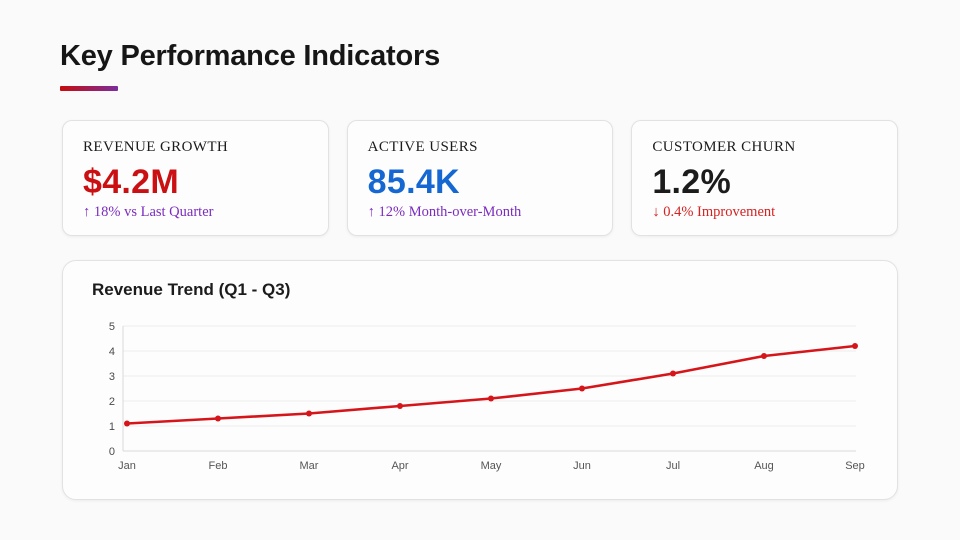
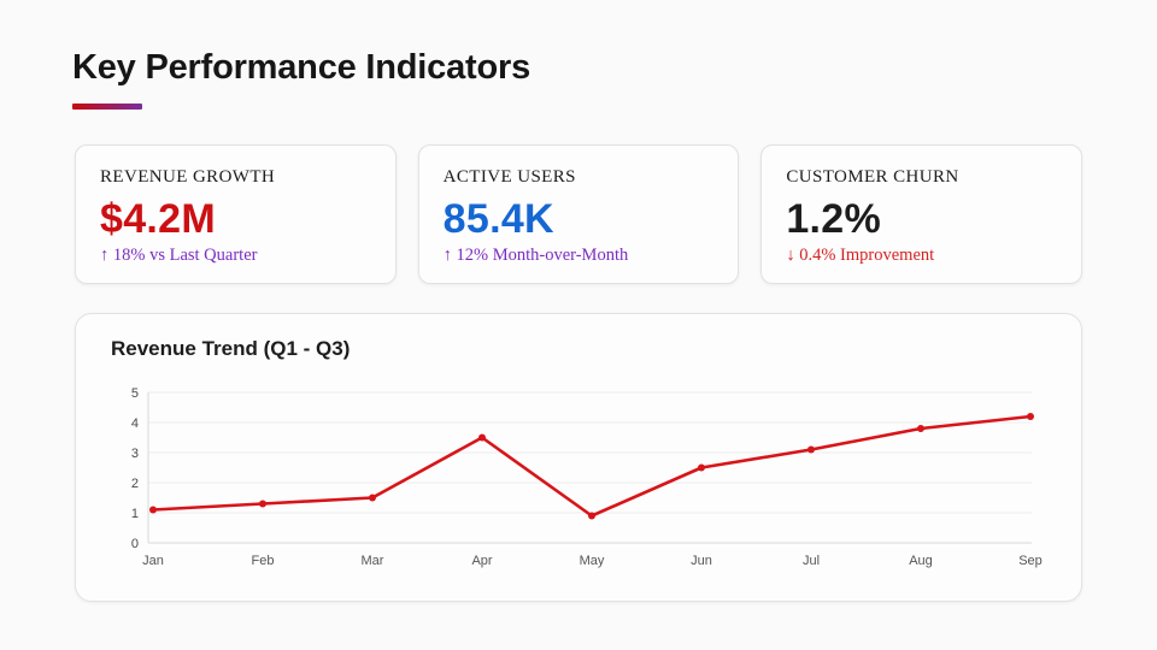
Apr: 1.8 -> 3.5
May: 2.1 -> 0.9
